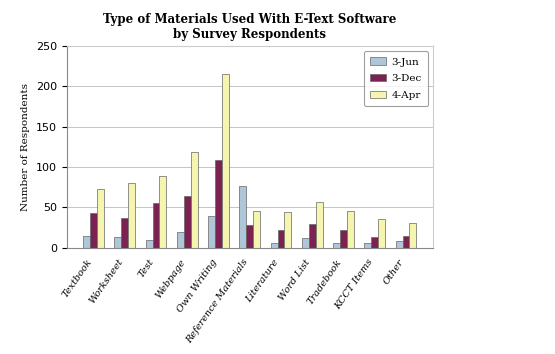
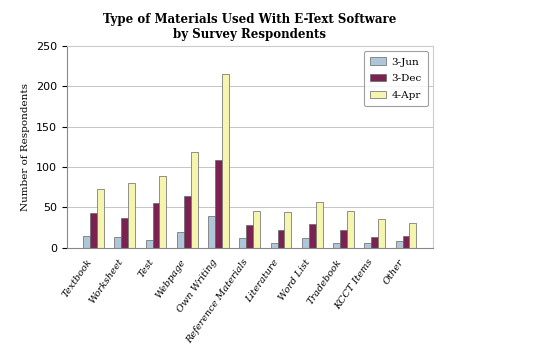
3-Jun/Reference Materials: 76 -> 12
